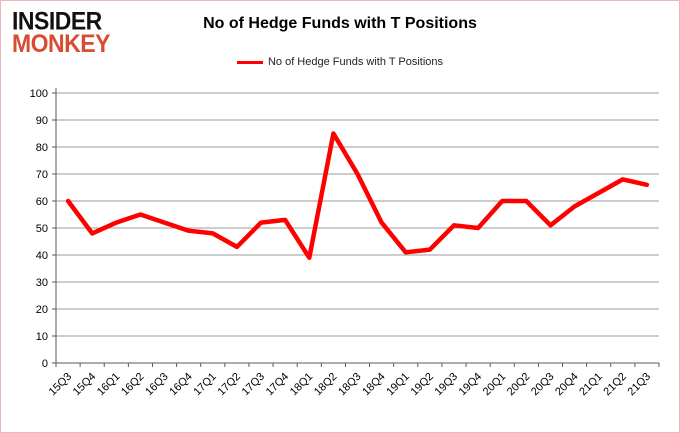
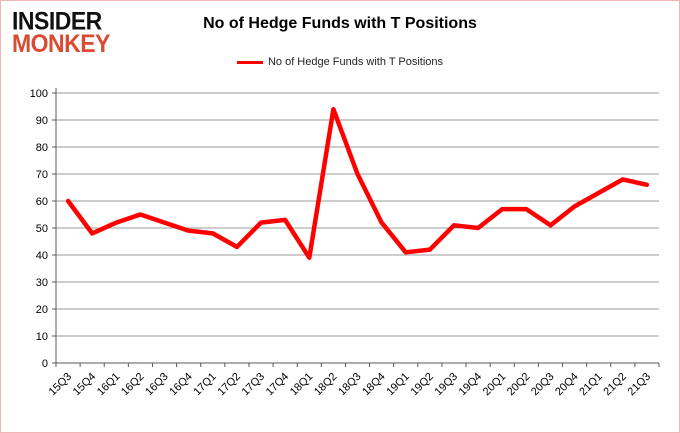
18Q2: 85 -> 94
20Q1: 60 -> 57
20Q2: 60 -> 57
